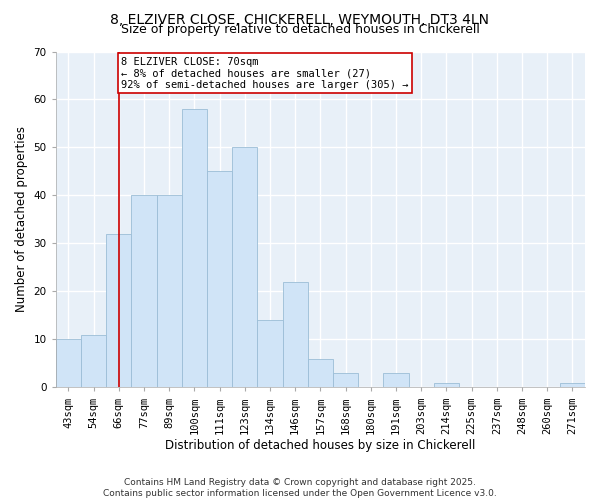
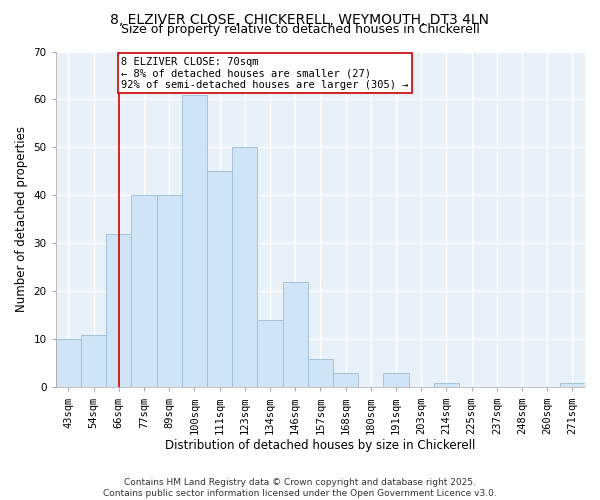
100sqm: 58 -> 61
